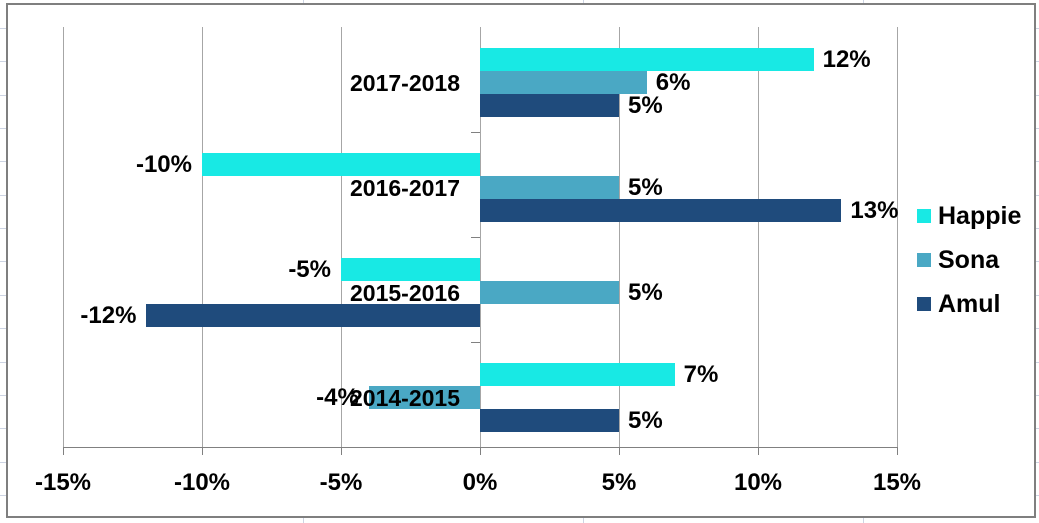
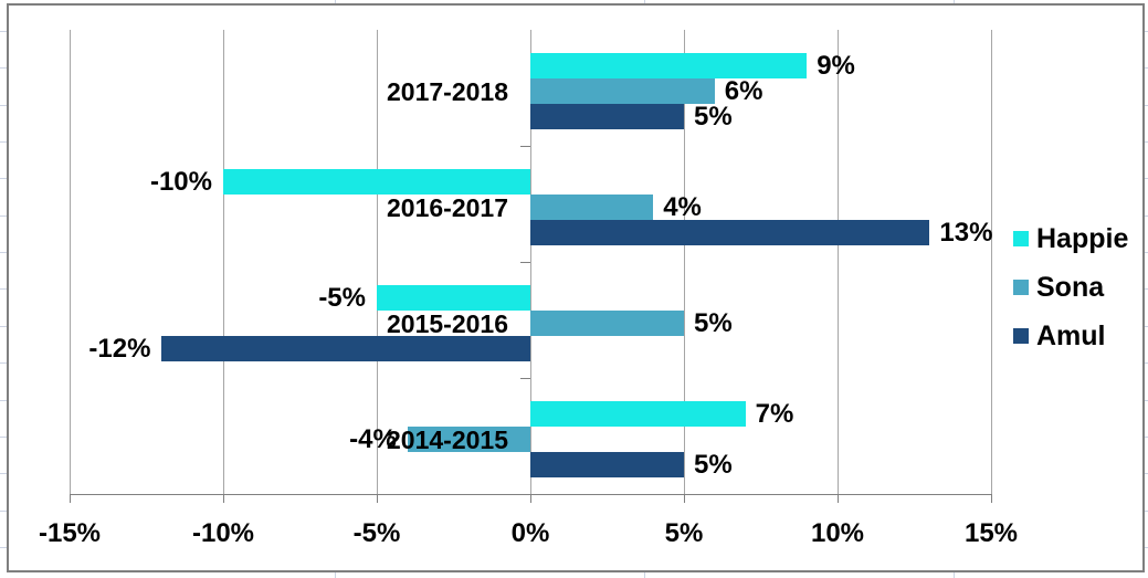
Happie/2017-2018: 12% -> 9%
Sona/2016-2017: 5% -> 4%
